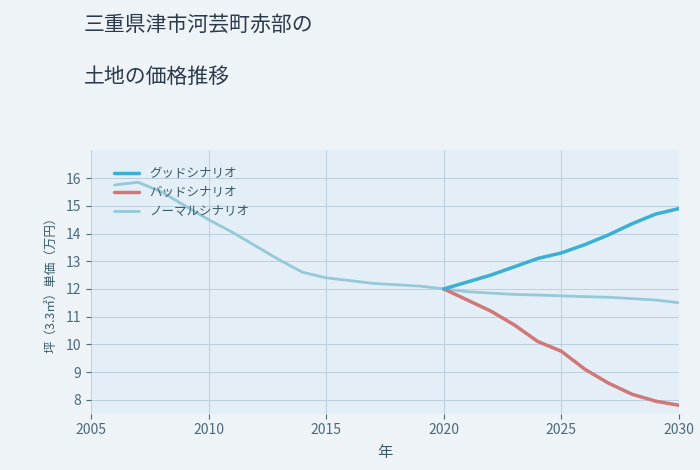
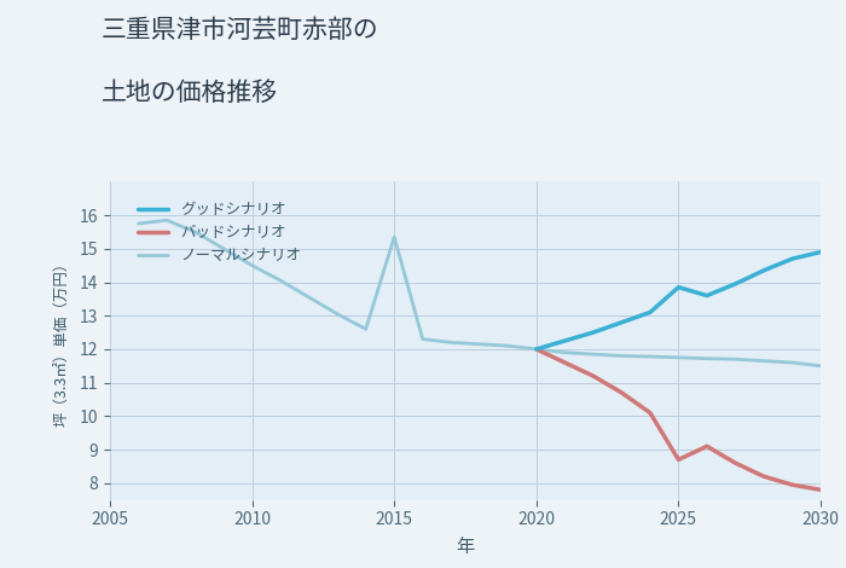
ノーマルシナリオ/2015: 12.40 -> 15.35
グッドシナリオ/2025: 13.30 -> 13.85
バッドシナリオ/2025: 9.75 -> 8.70
